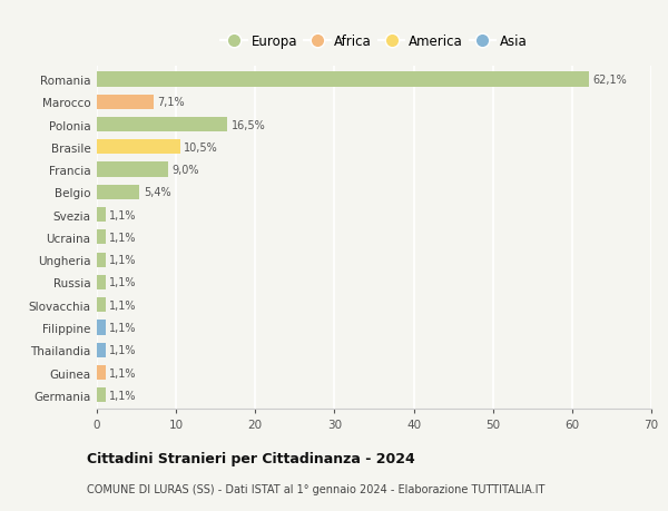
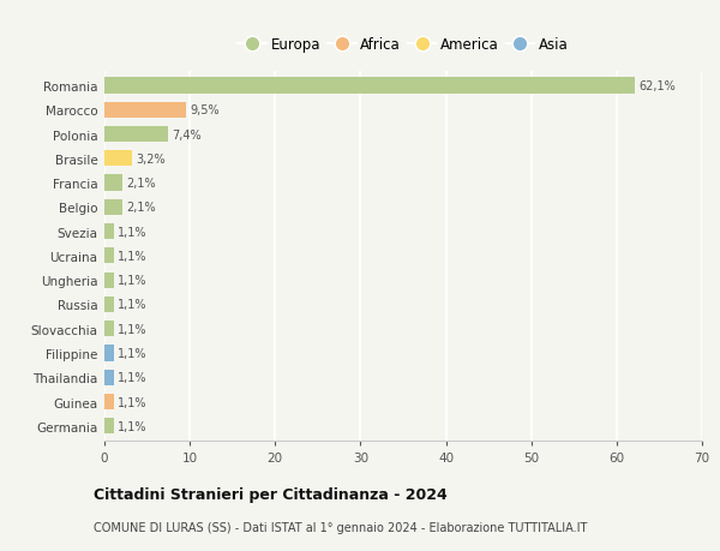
Marocco: 7,1% -> 9,5%
Polonia: 16,5% -> 7,4%
Brasile: 10,5% -> 3,2%
Francia: 9,0% -> 2,1%
Belgio: 5,4% -> 2,1%
